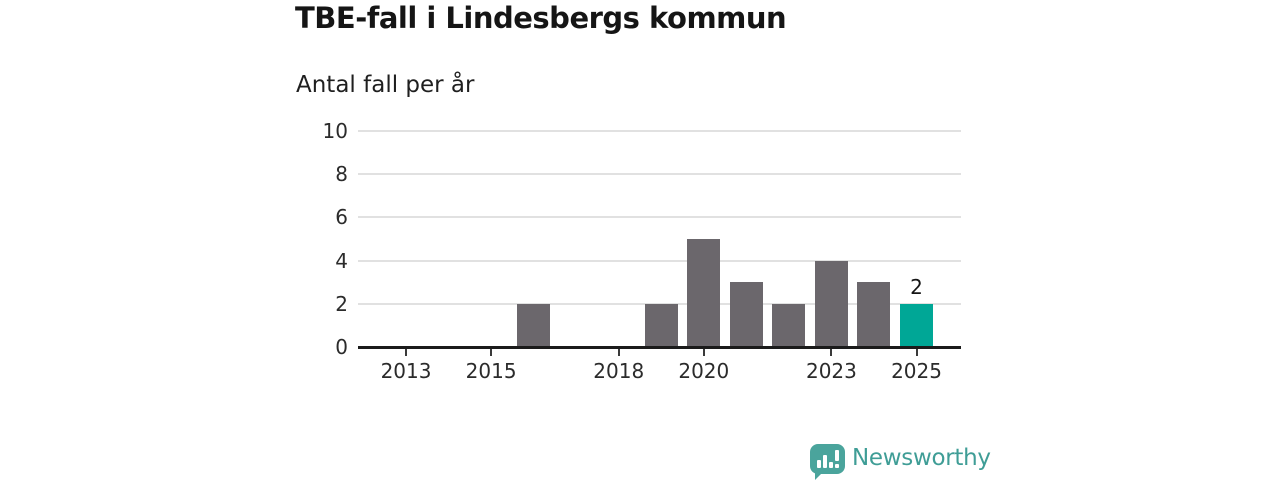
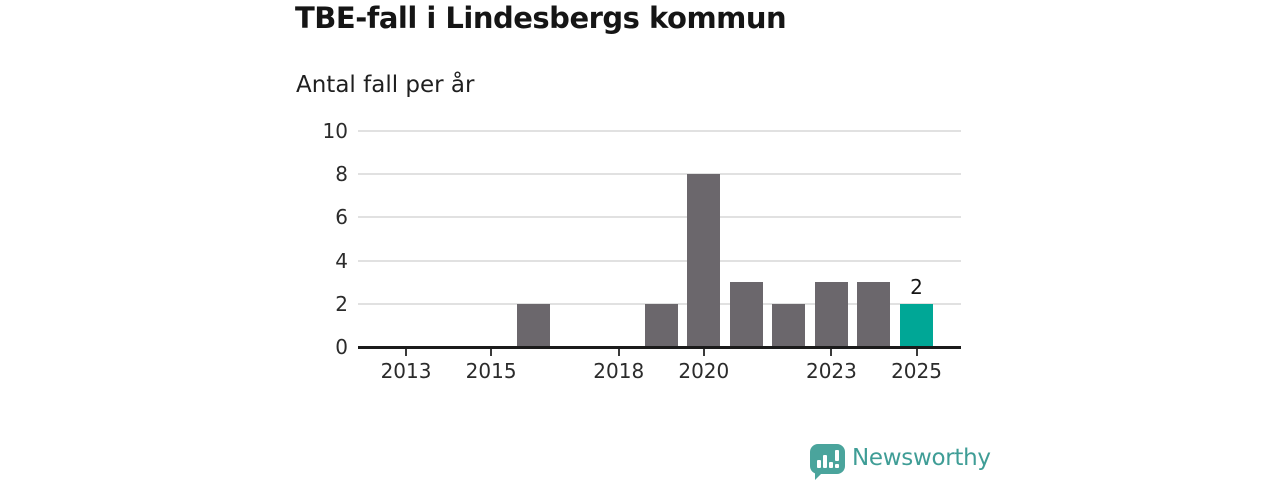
2020: 5 -> 8
2023: 4 -> 3
